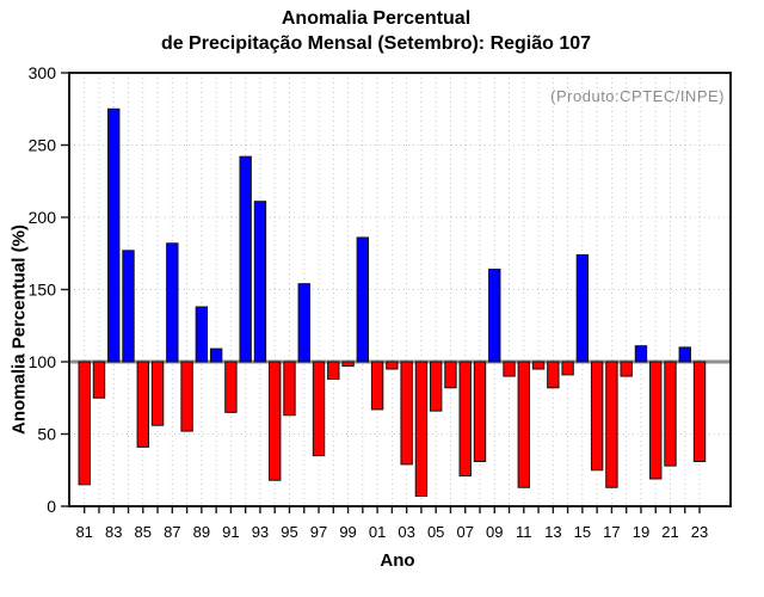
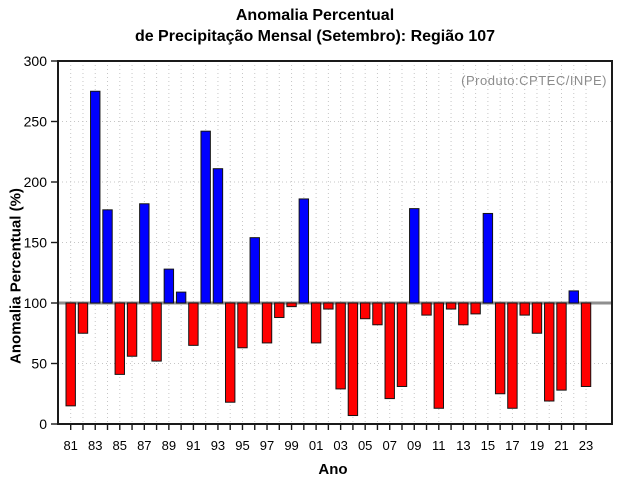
89: 138 -> 128
97: 35 -> 67
05: 66 -> 87
09: 164 -> 178
19: 111 -> 75
